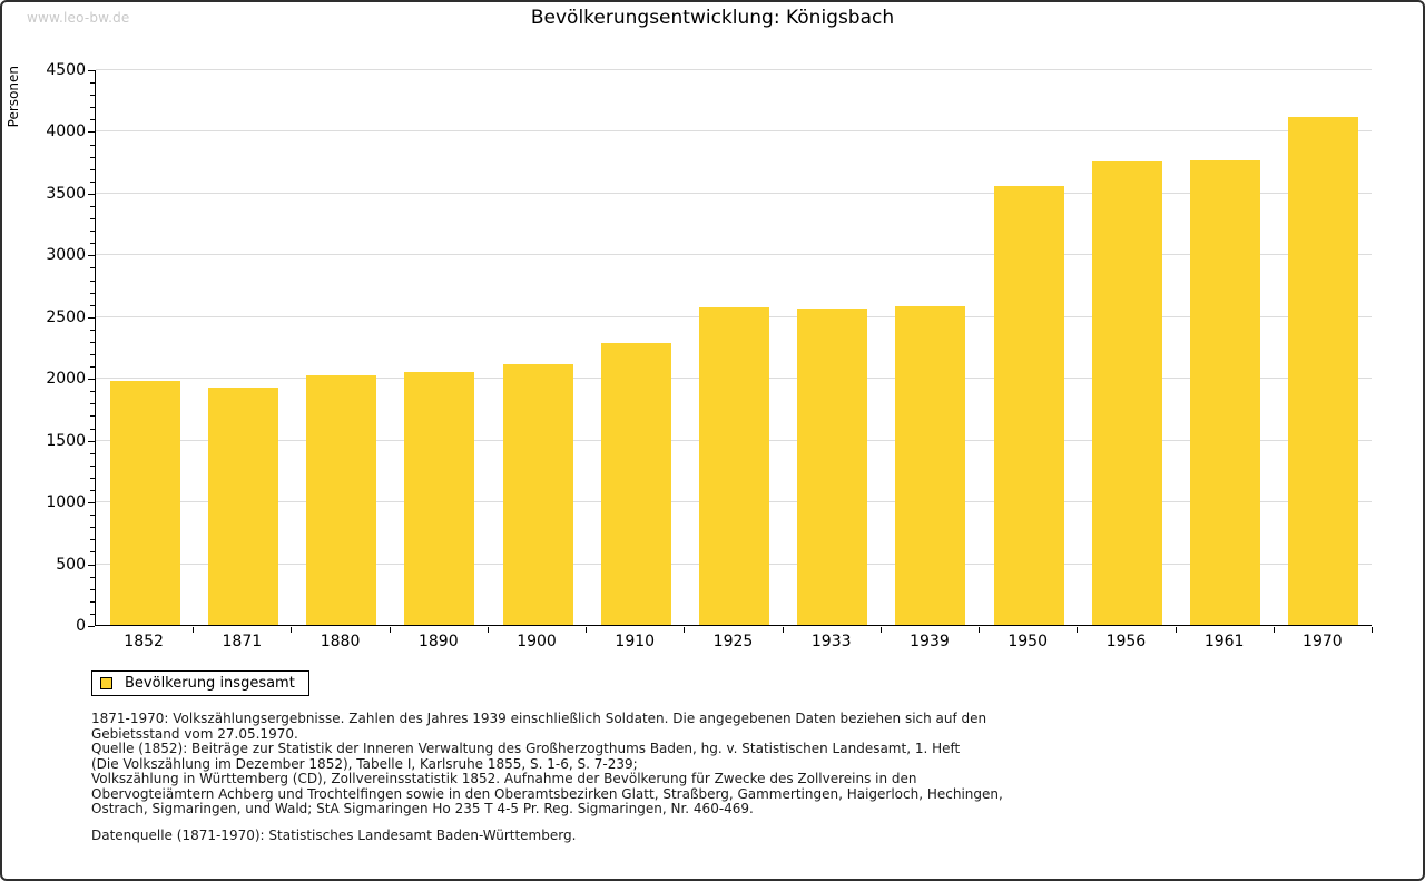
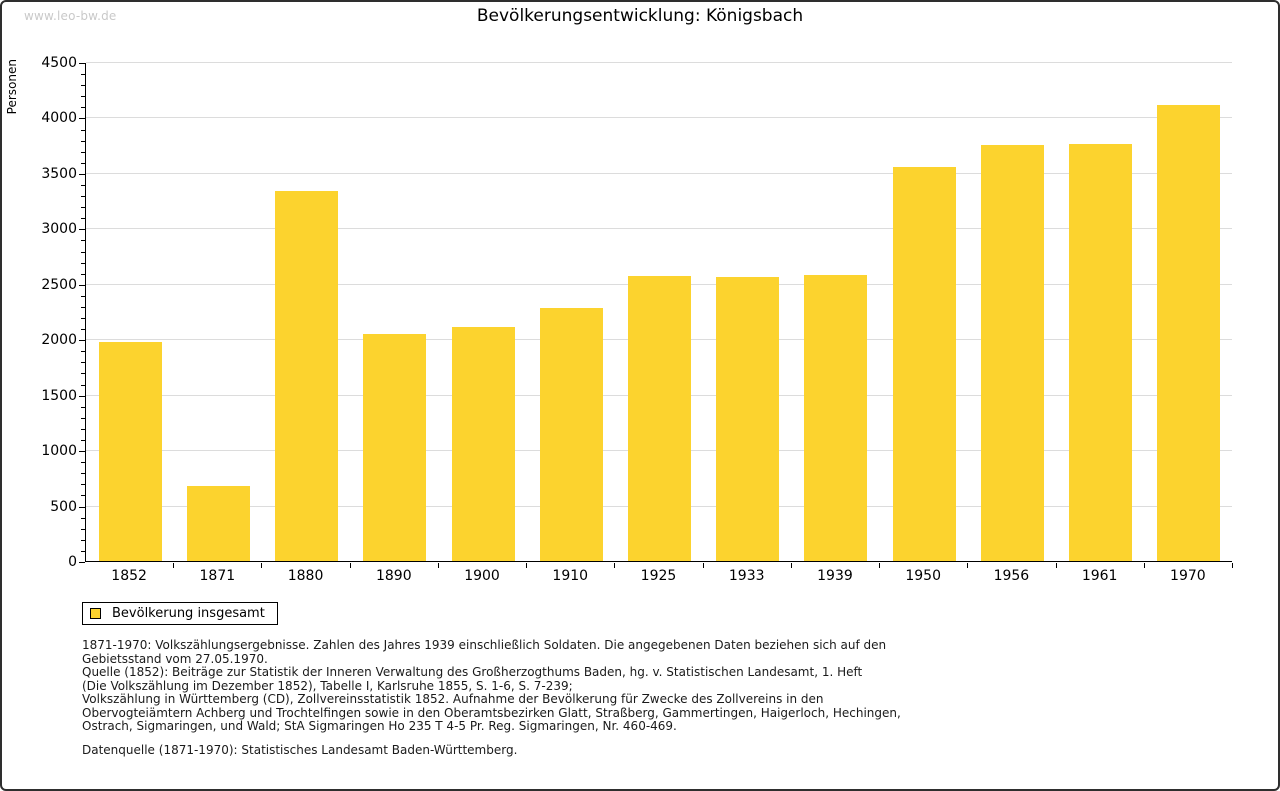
1871: 1920 -> 680
1880: 2020 -> 3340
